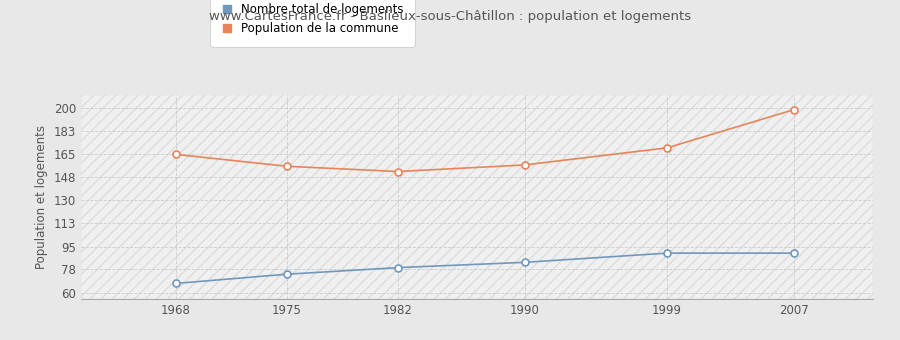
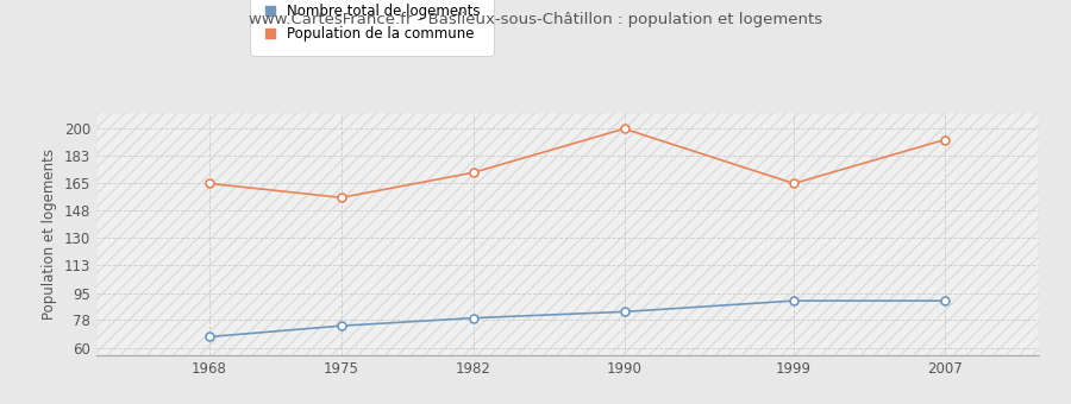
Population de la commune/1982: 152 -> 172
Population de la commune/1990: 157 -> 200
Population de la commune/1999: 170 -> 165
Population de la commune/2007: 199 -> 193
